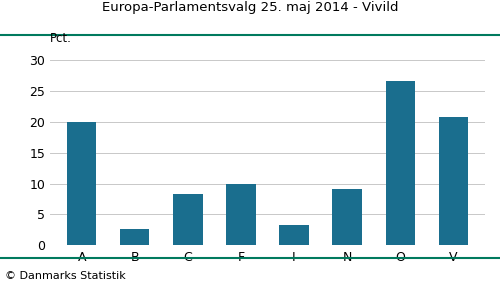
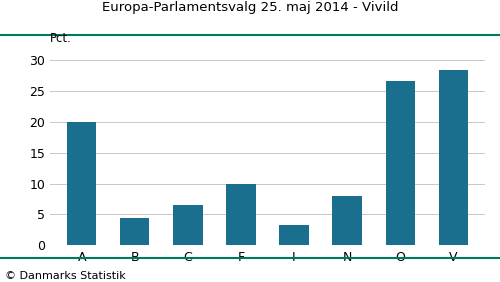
B: 2.7 -> 4.4
C: 8.3 -> 6.6
N: 9.2 -> 8.0
V: 20.8 -> 28.4
